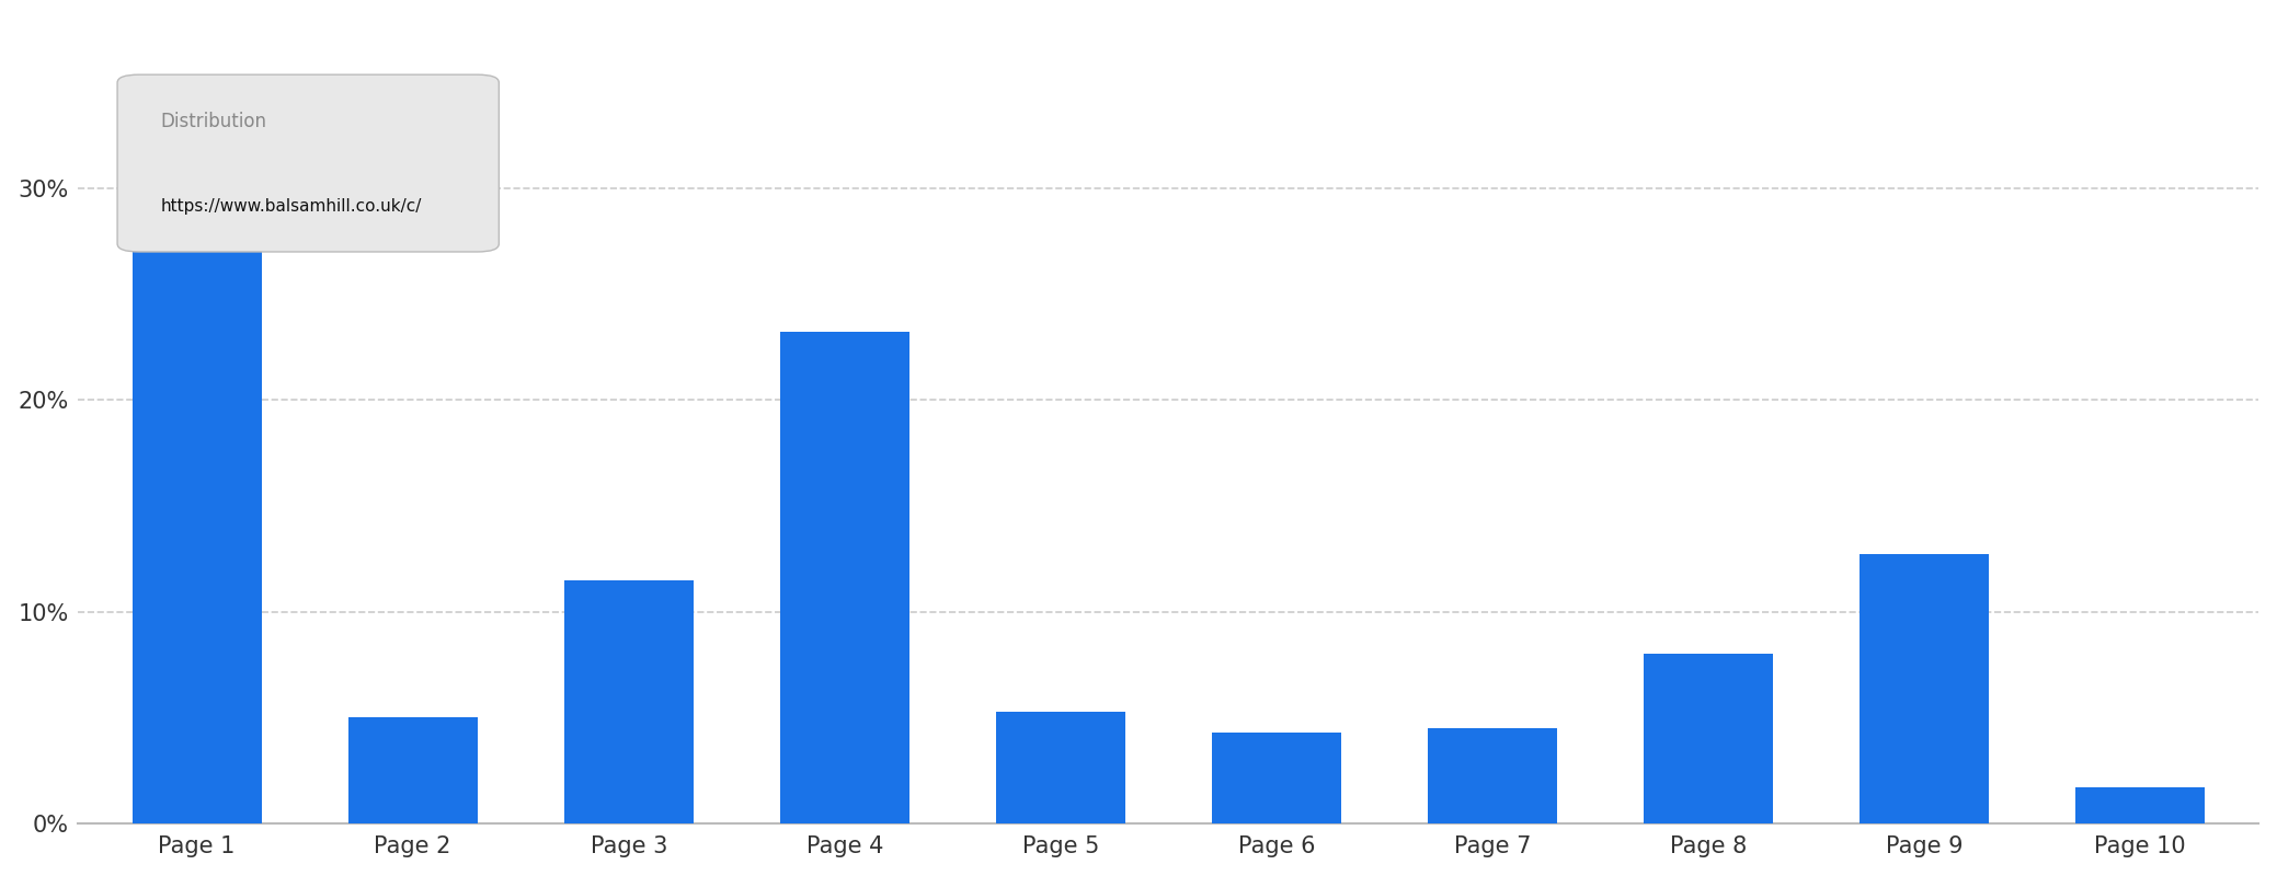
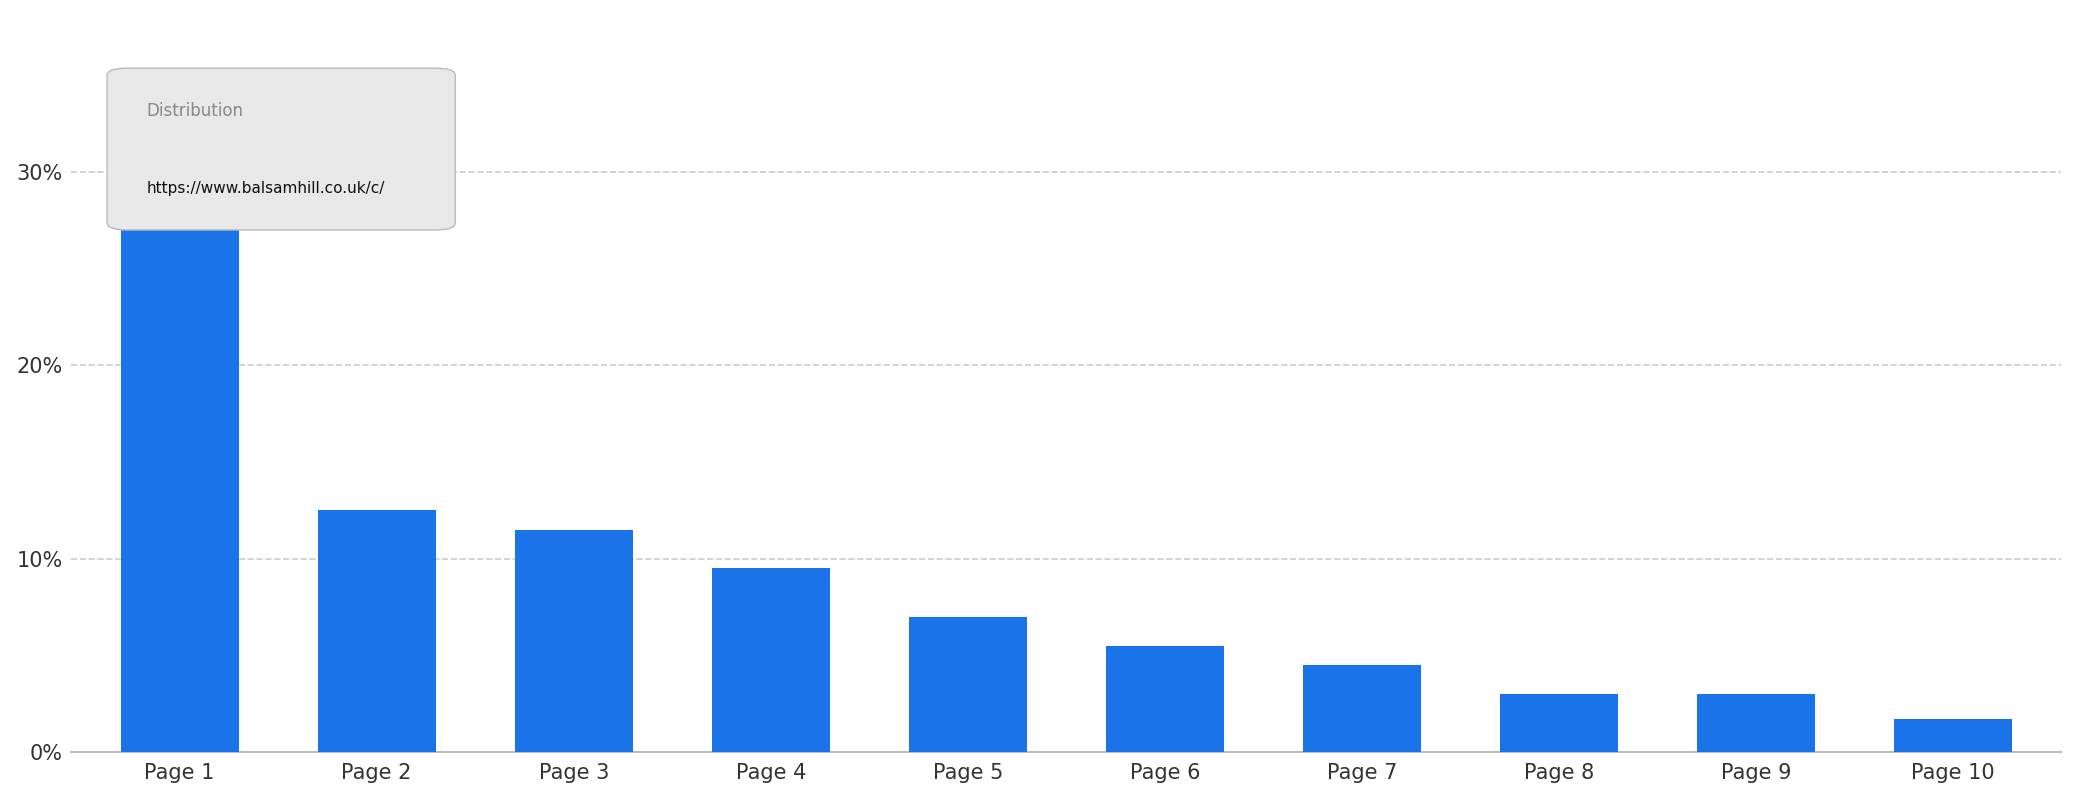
Page 2: 5.0% -> 12.5%
Page 4: 23.2% -> 9.5%
Page 5: 5.3% -> 7.0%
Page 6: 4.3% -> 5.5%
Page 8: 8.0% -> 3.0%
Page 9: 12.7% -> 3.0%
